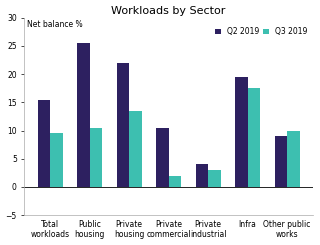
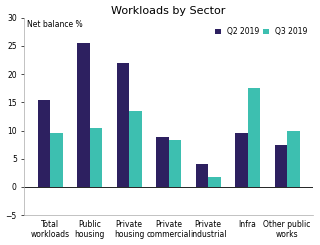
Q2 2019/Private commercial: 10.5 -> 8.8
Q3 2019/Private commercial: 2.0 -> 8.4
Q3 2019/Private industrial: 3.0 -> 1.8
Q2 2019/Infra: 19.5 -> 9.6
Q2 2019/Other public works: 9.0 -> 7.4
